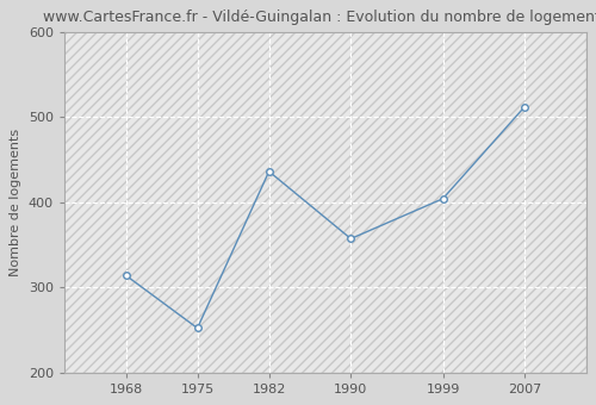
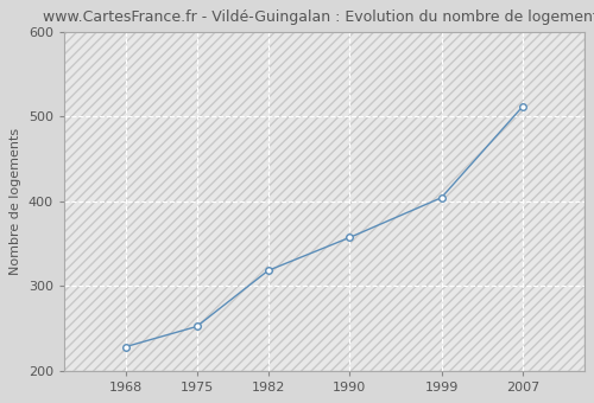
1968: 314 -> 228
1982: 436 -> 318
